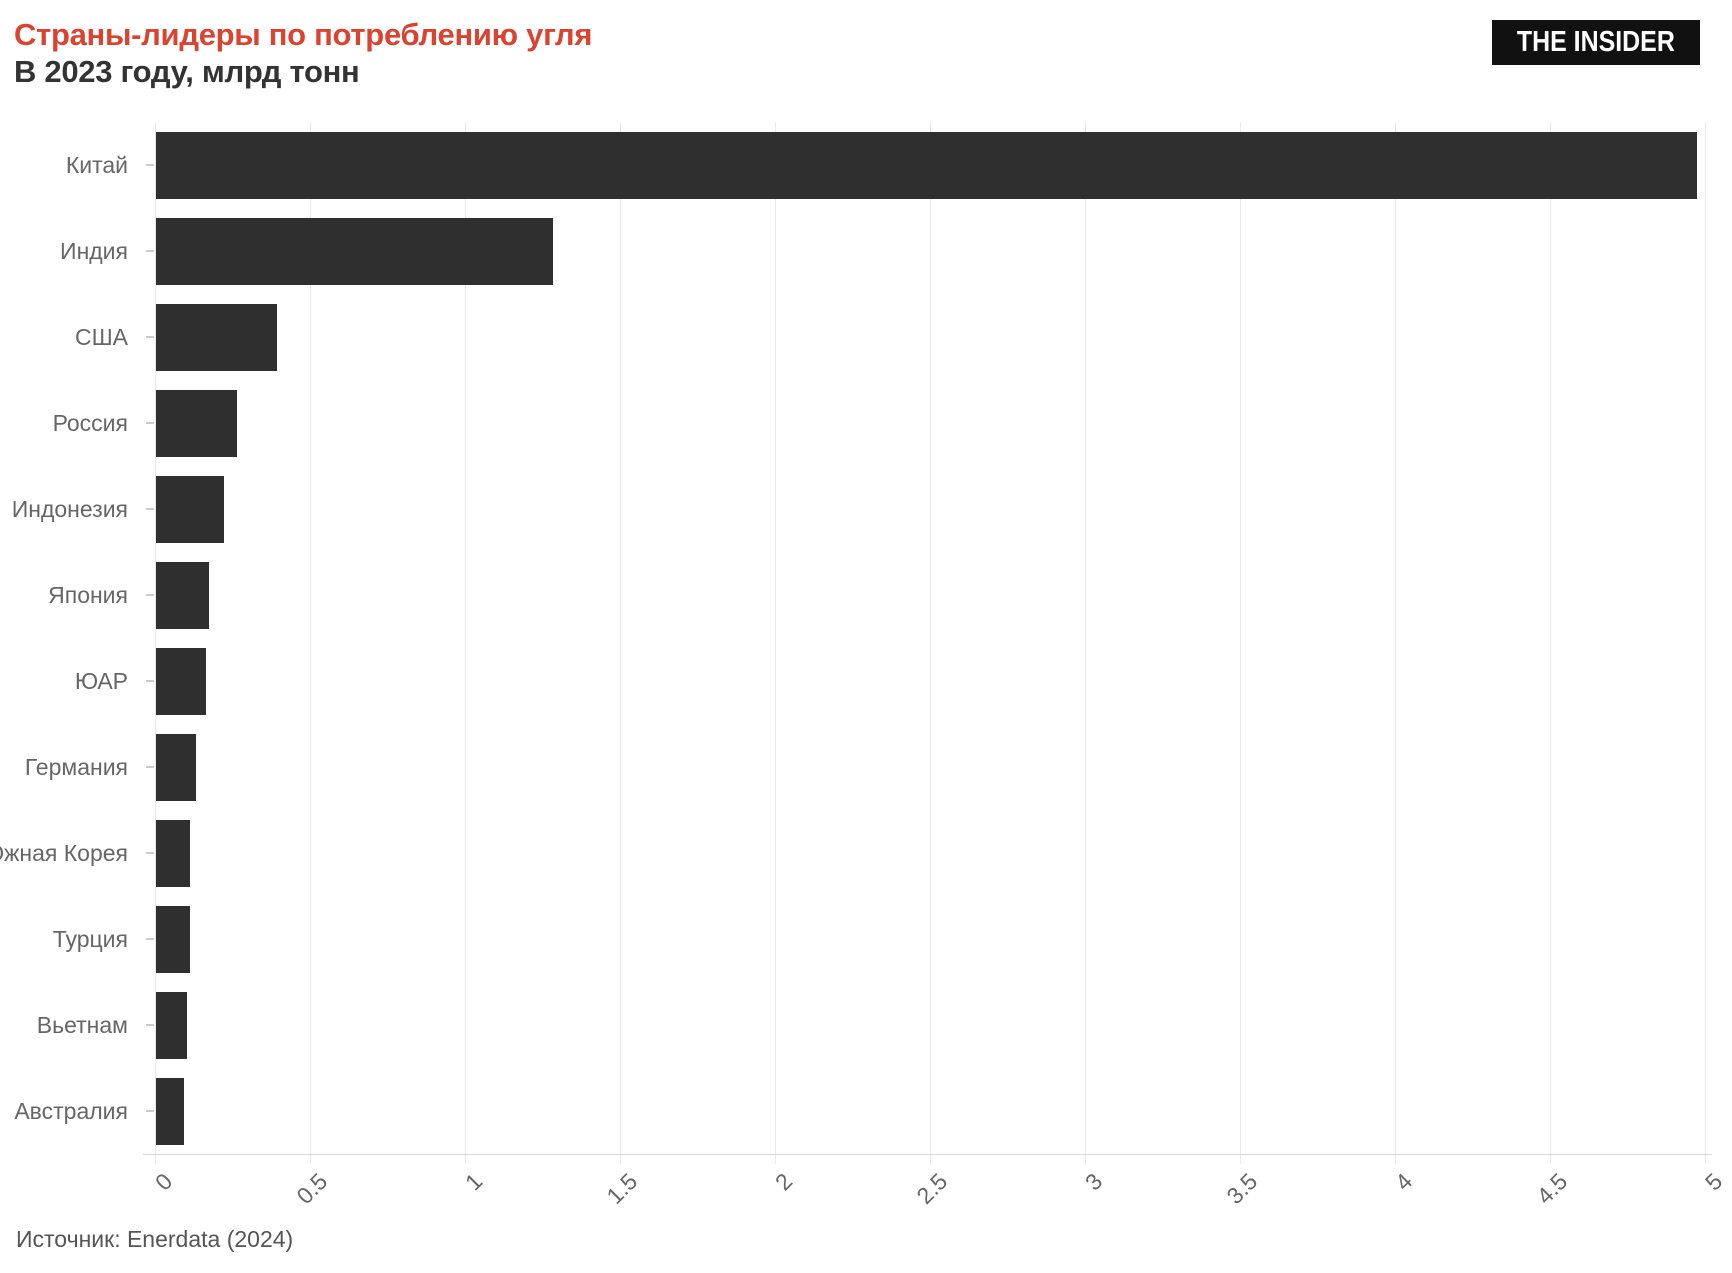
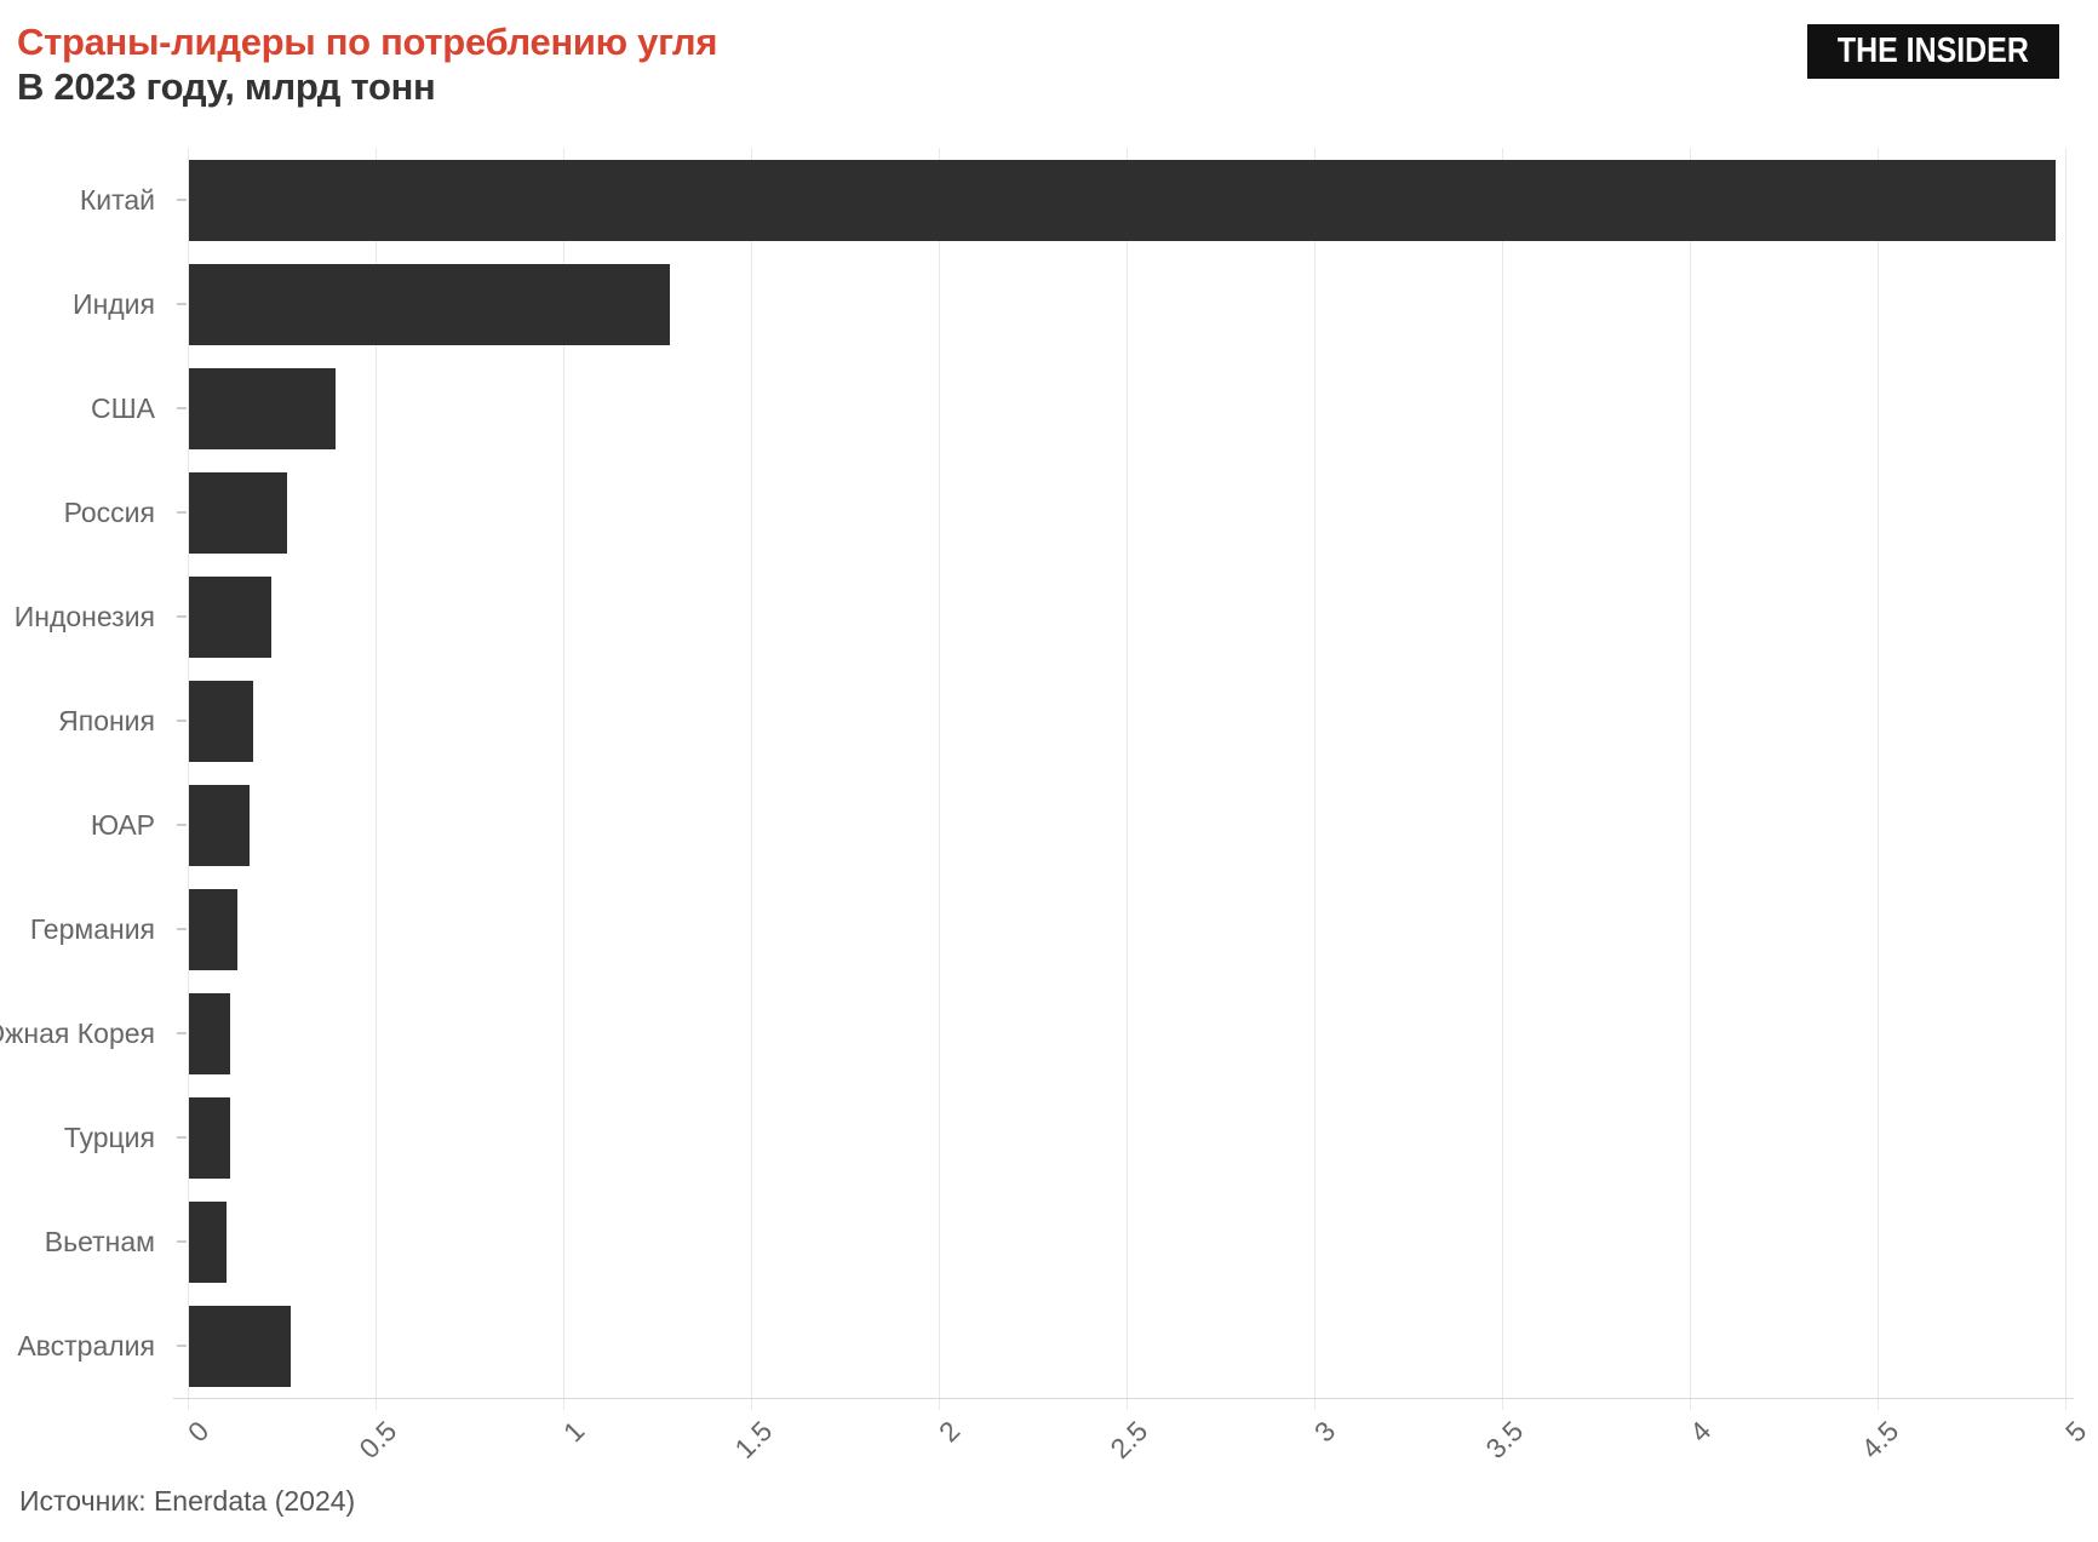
Австралия: 0.09 -> 0.27
